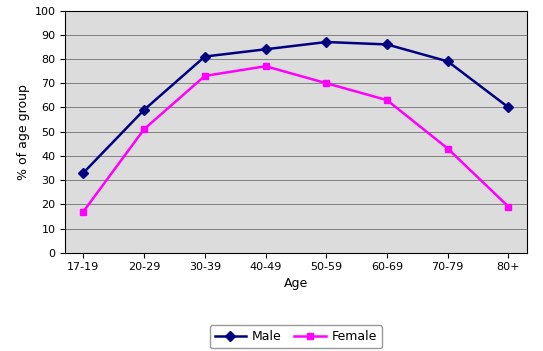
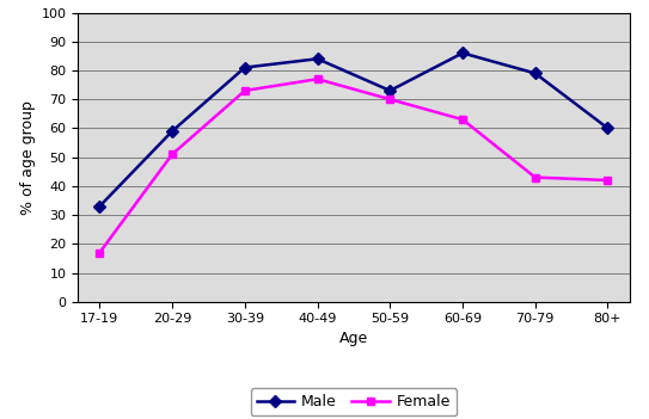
Male/50-59: 87 -> 73
Female/80+: 19 -> 42
